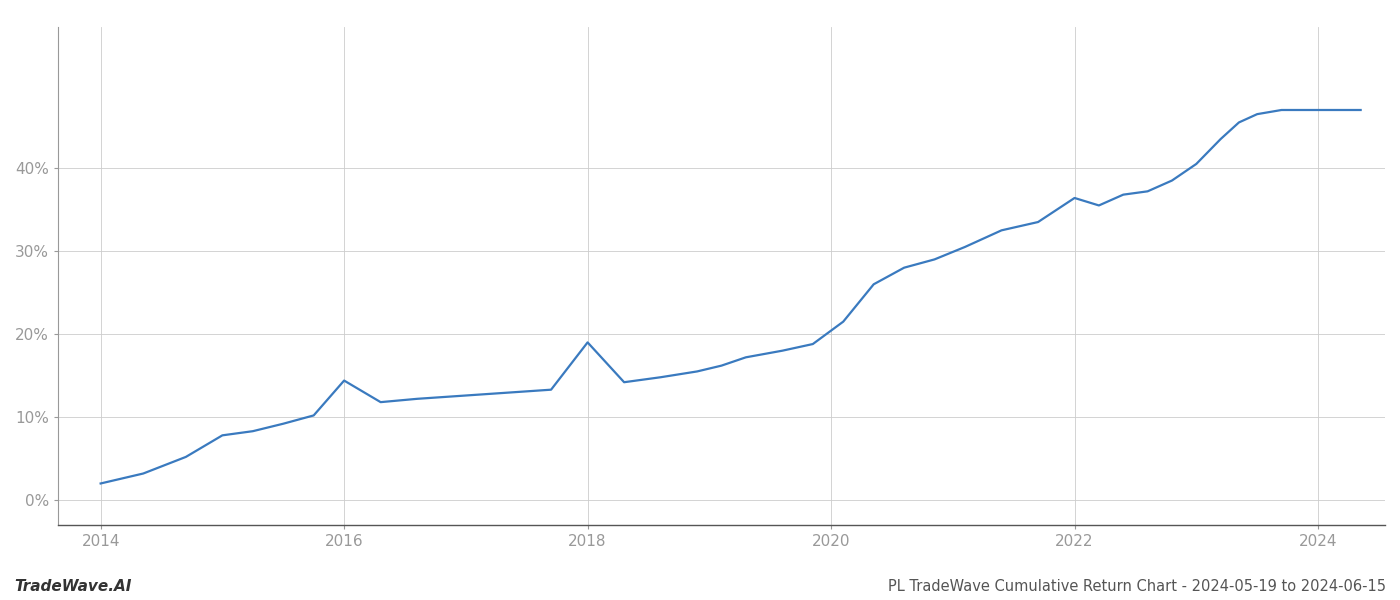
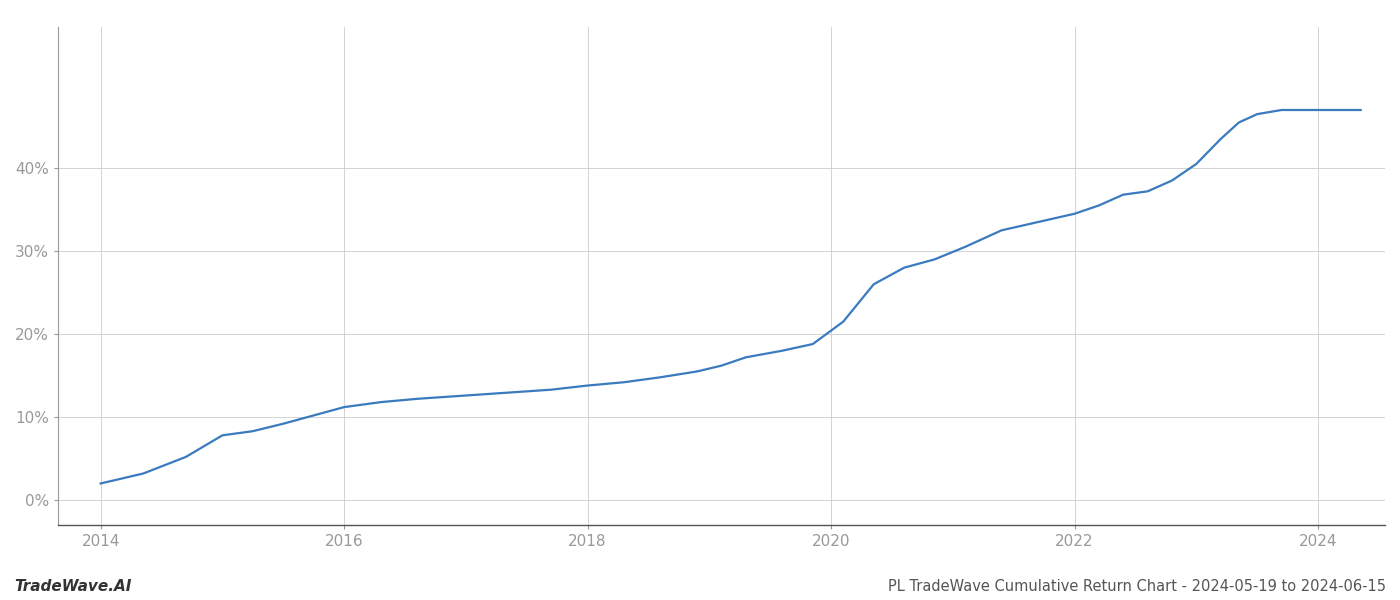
2016: 14.4% -> 11.2%
2018: 19.0% -> 13.8%
2022: 36.4% -> 34.5%
